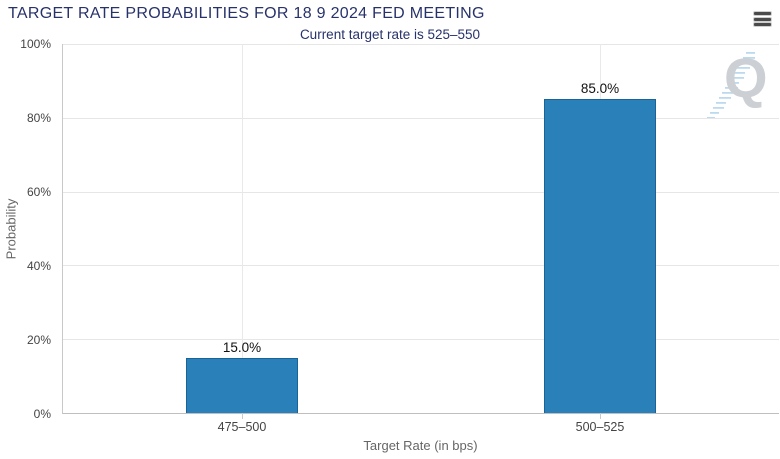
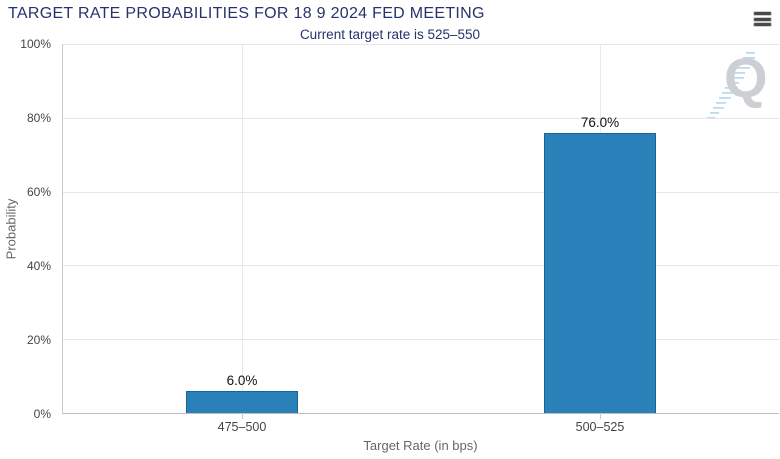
475–500: 15.0% -> 6.0%
500–525: 85.0% -> 76.0%
